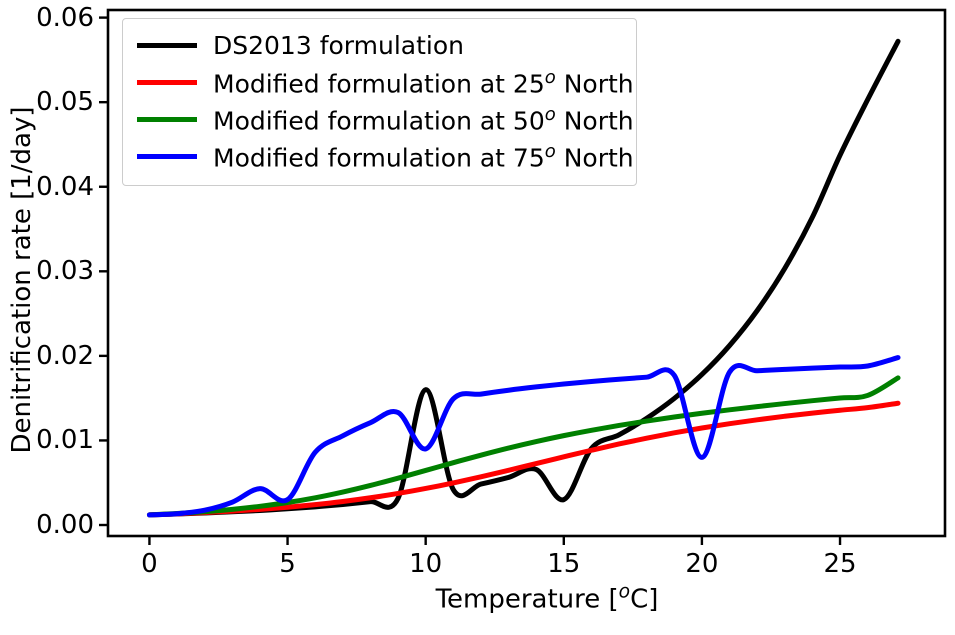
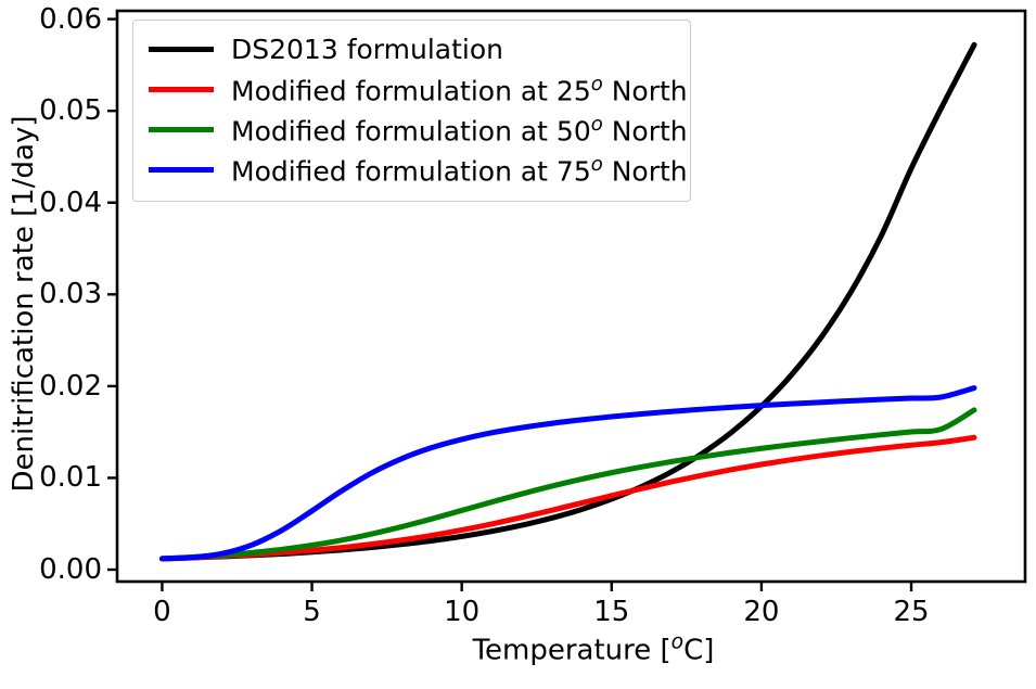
Modified formulation at 75o North/5: 0.003 -> 0.006
DS2013 formulation/10: 0.016 -> 0.004
Modified formulation at 75o North/10: 0.009 -> 0.014
DS2013 formulation/15: 0.003 -> 0.008
Modified formulation at 75o North/20: 0.008 -> 0.018
